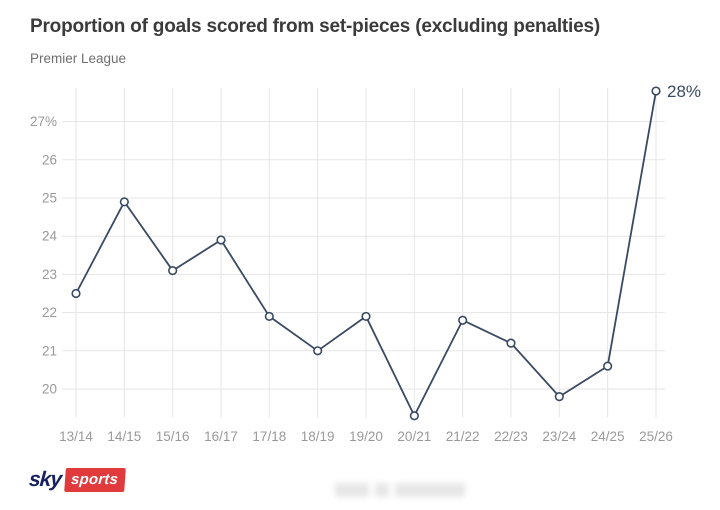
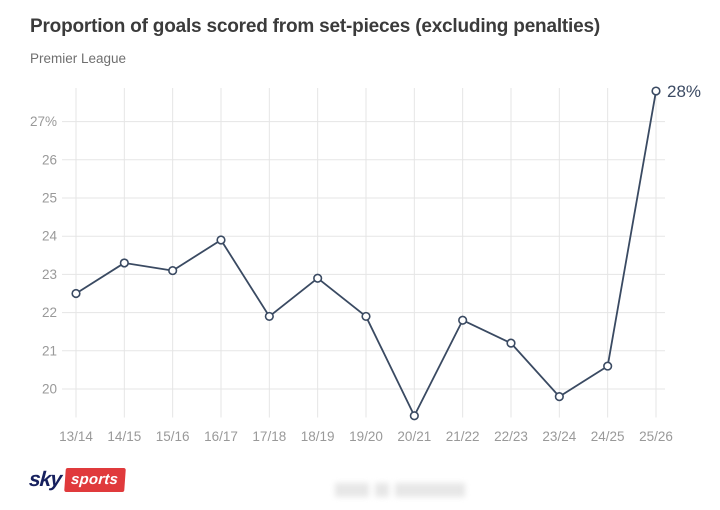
14/15: 24.9% -> 23.3%
18/19: 21.0% -> 22.9%
